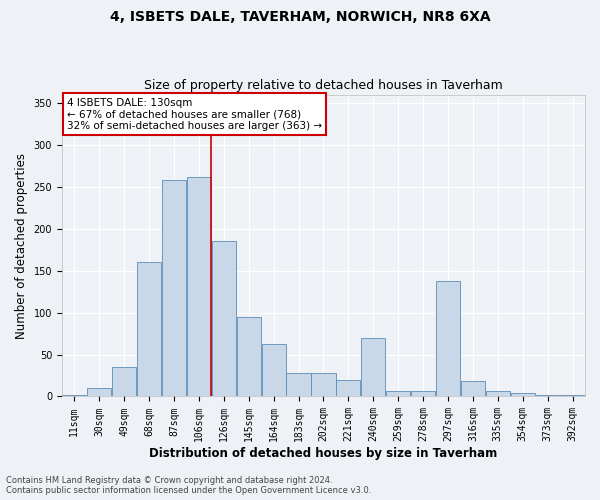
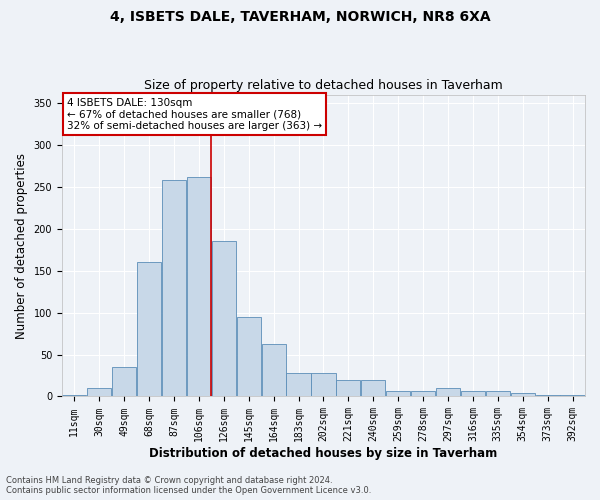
240sqm: 70 -> 20
297sqm: 138 -> 10
316sqm: 18 -> 7
